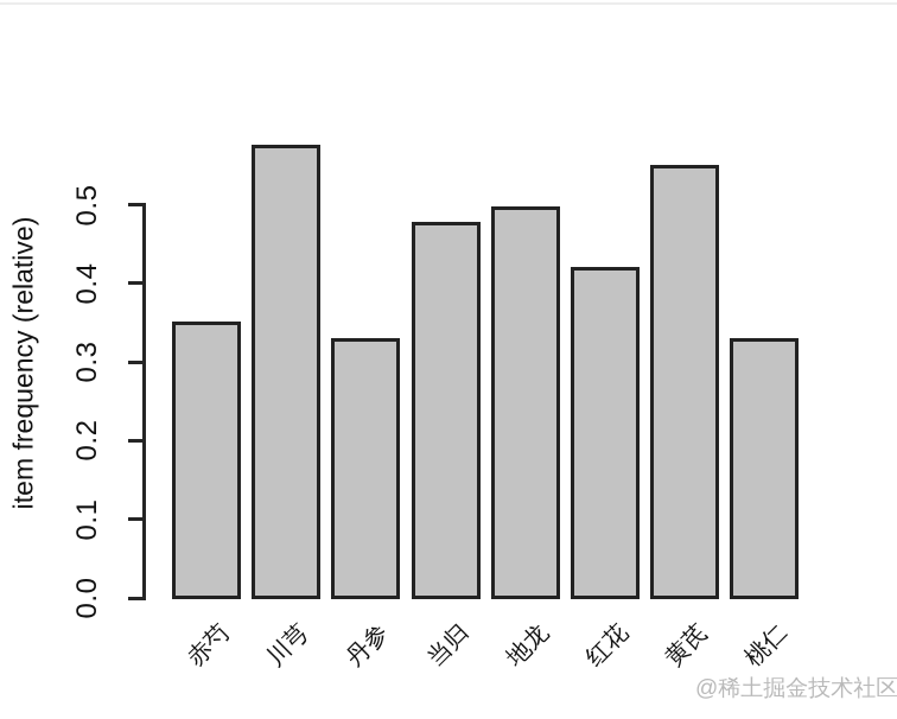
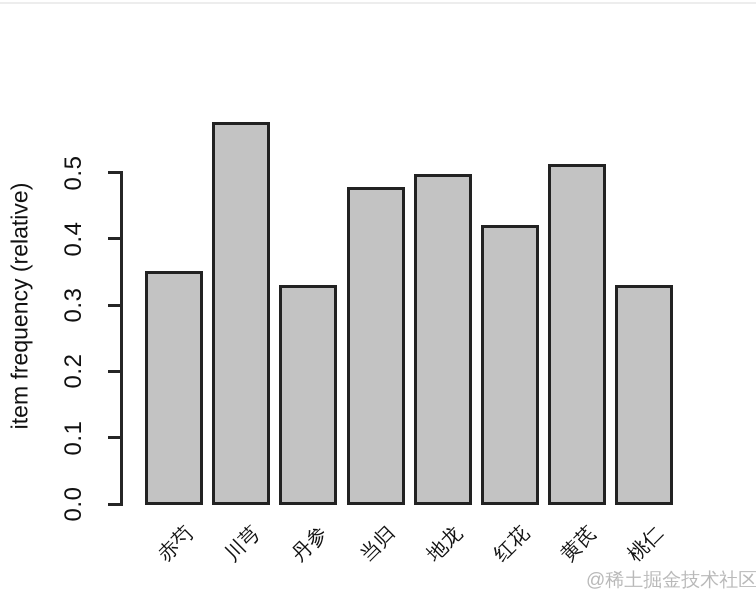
黄芪: 0.55 -> 0.51
